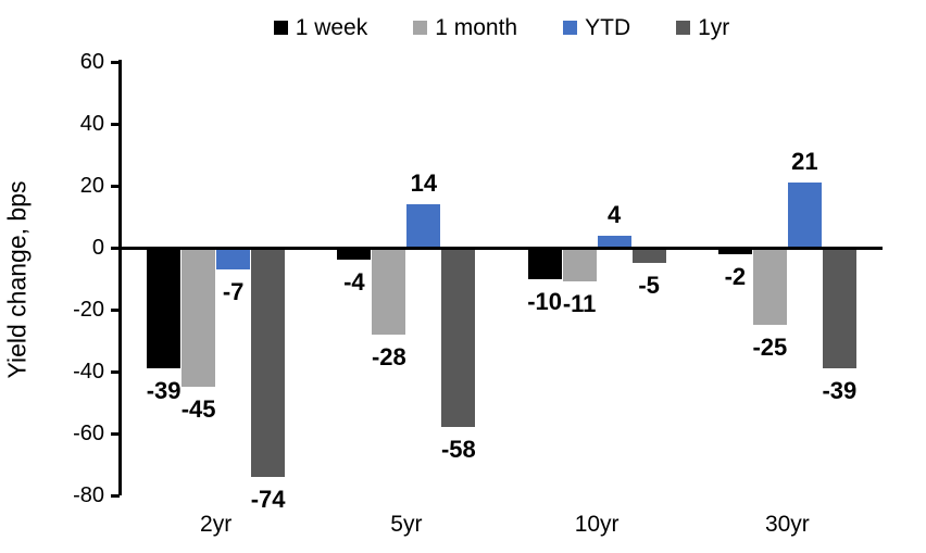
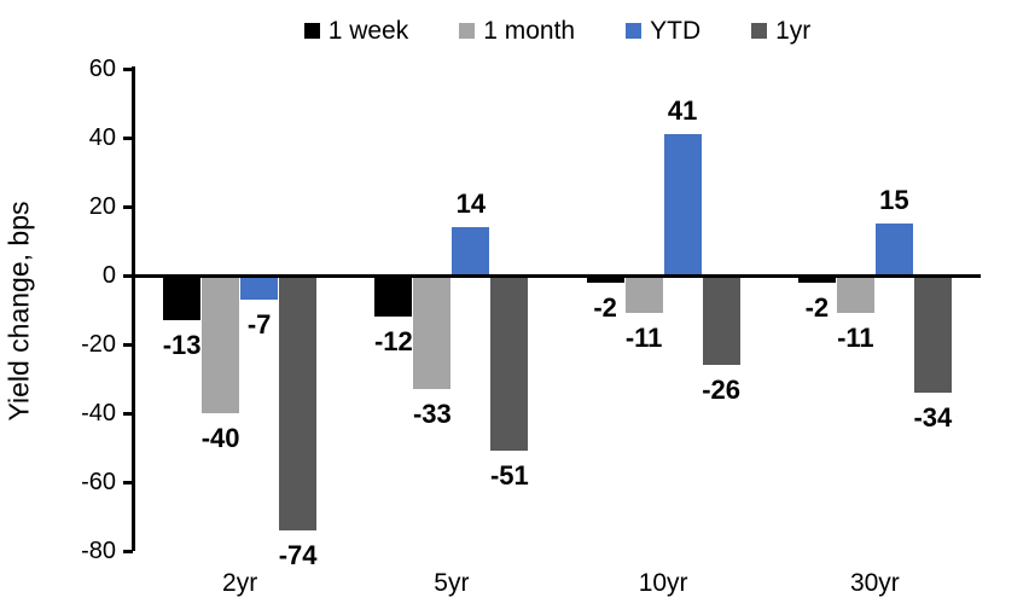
1 week/2yr: -39 -> -13
1 month/2yr: -45 -> -40
1 week/5yr: -4 -> -12
1 month/5yr: -28 -> -33
1yr/5yr: -58 -> -51
1 week/10yr: -10 -> -2
YTD/10yr: 4 -> 41
1yr/10yr: -5 -> -26
1 month/30yr: -25 -> -11
YTD/30yr: 21 -> 15
1yr/30yr: -39 -> -34
